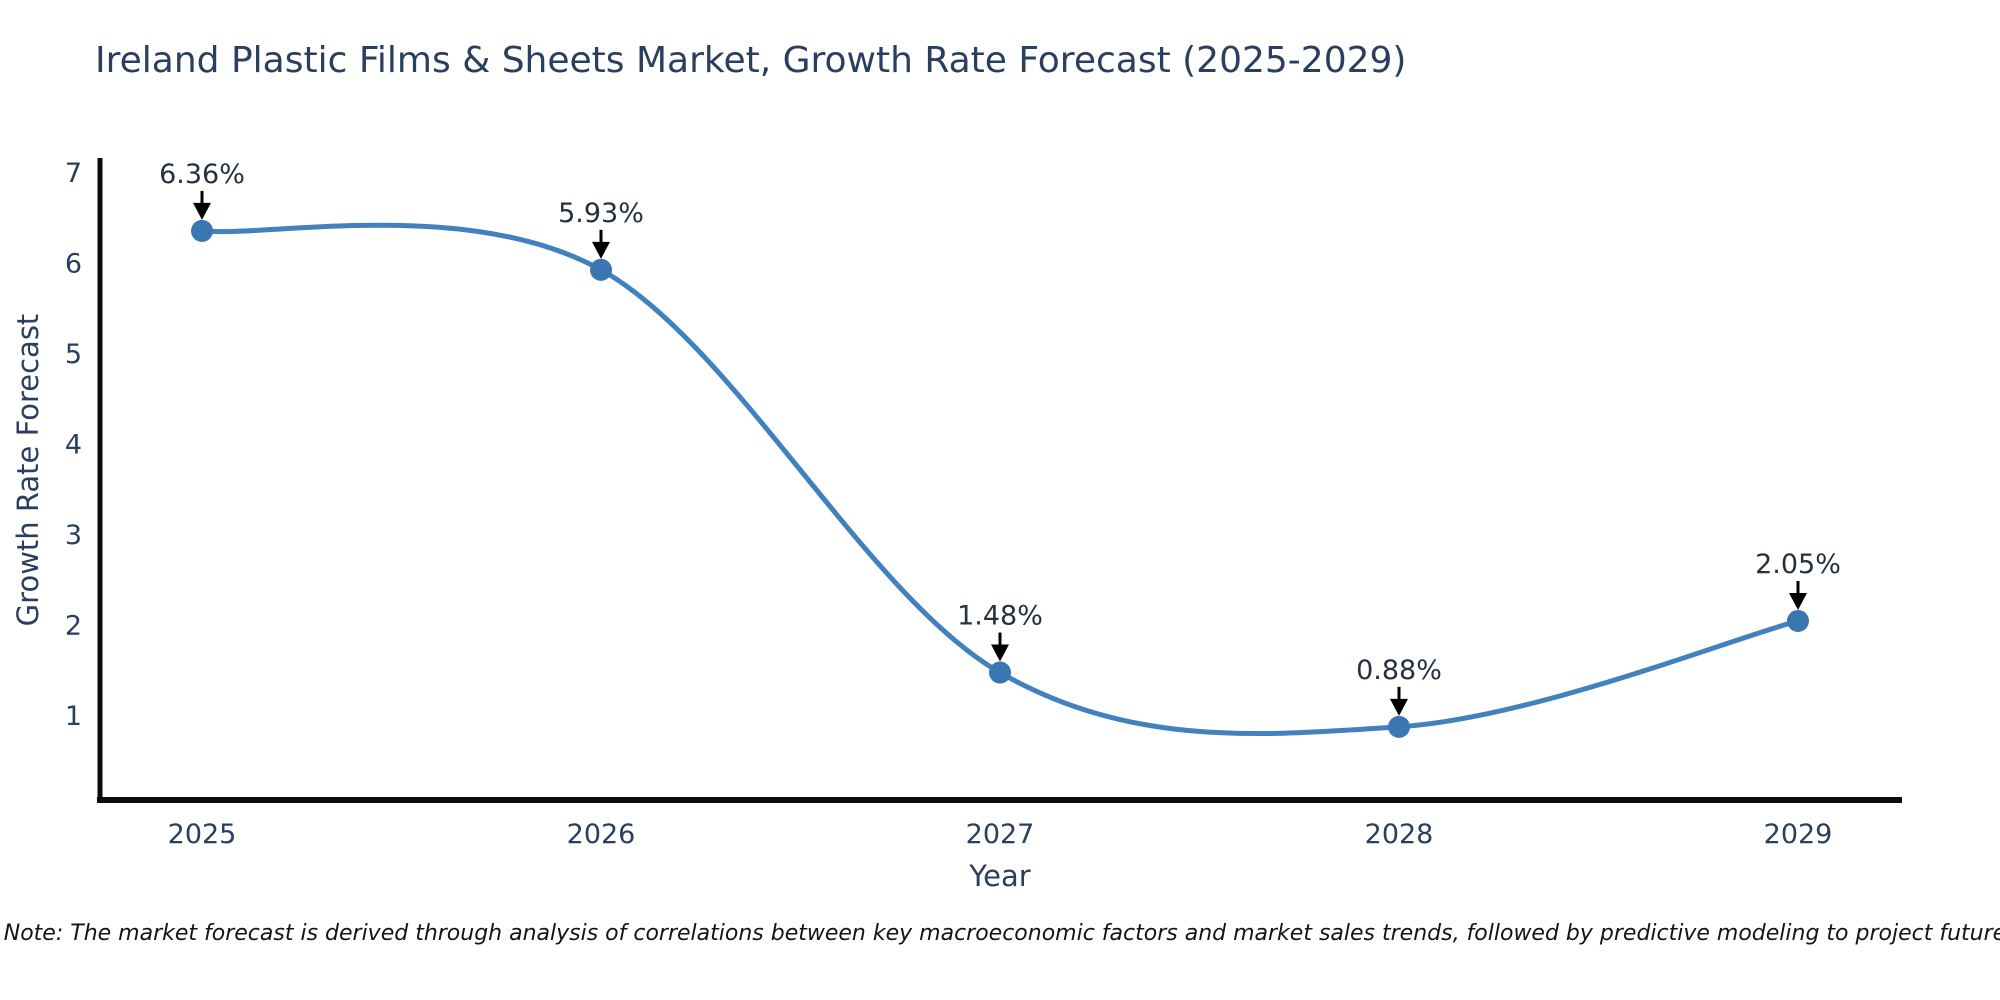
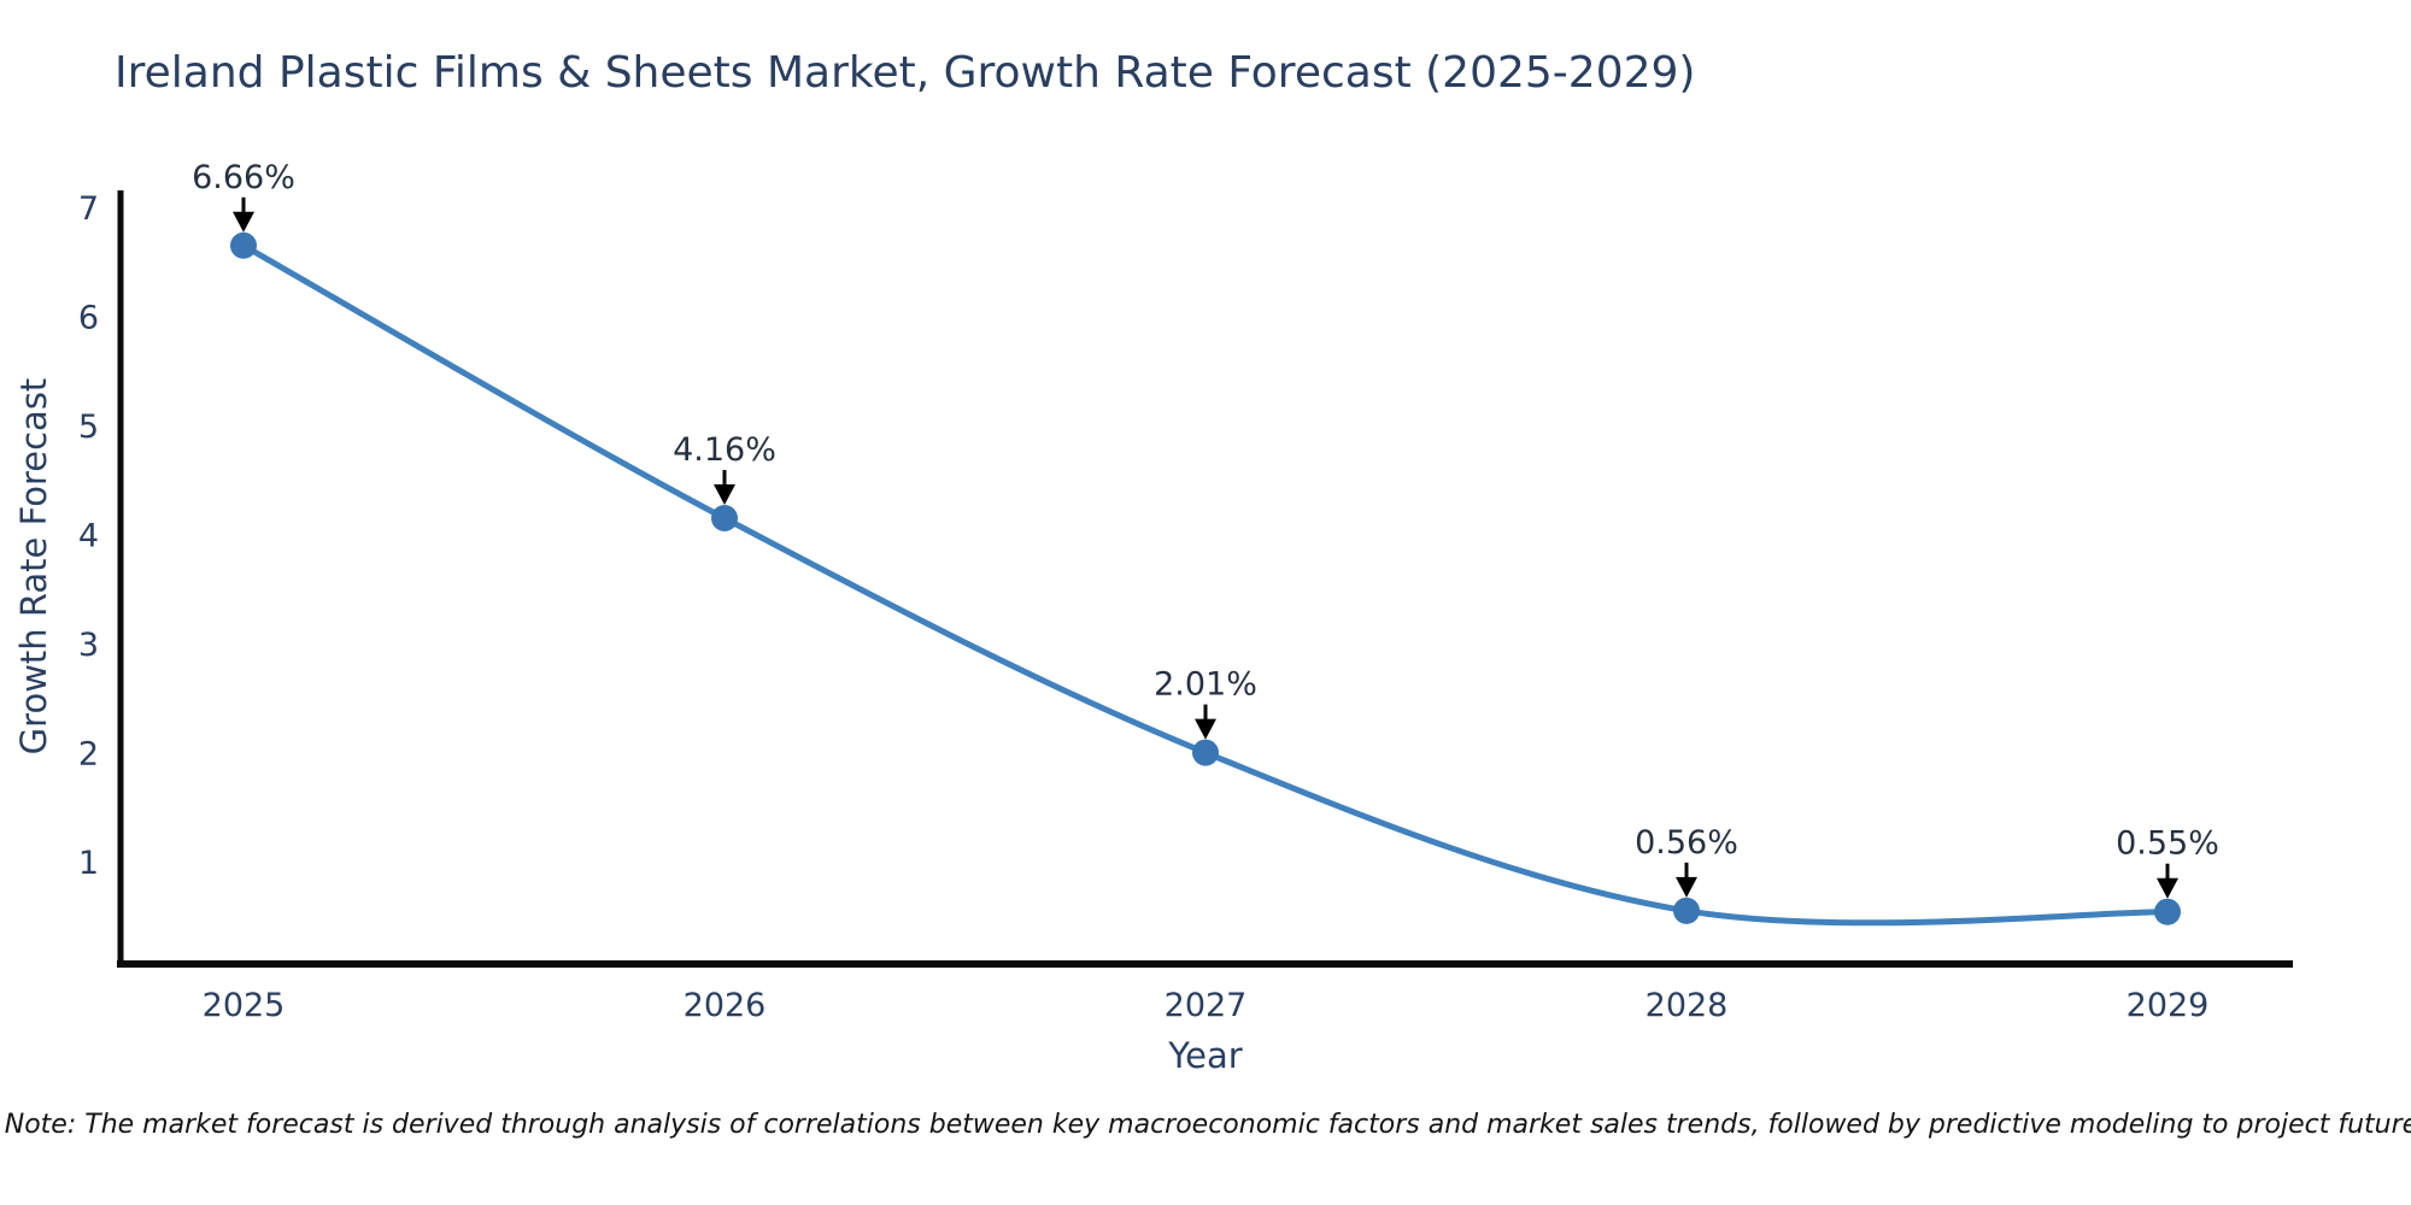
2025: 6.36% -> 6.66%
2026: 5.93% -> 4.16%
2027: 1.48% -> 2.01%
2028: 0.88% -> 0.56%
2029: 2.05% -> 0.55%
